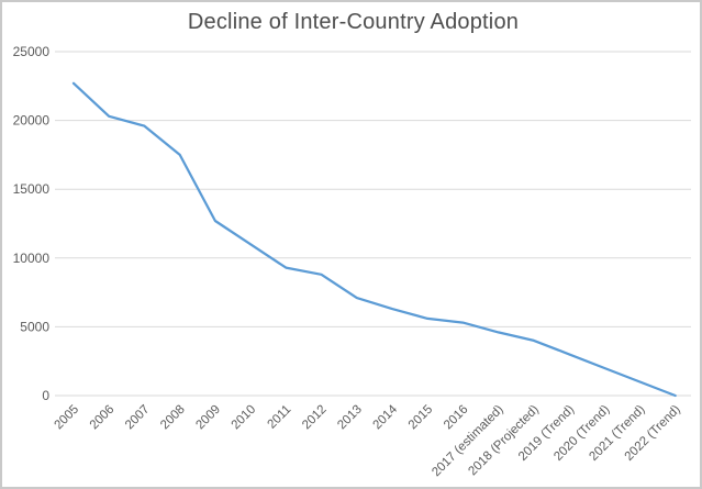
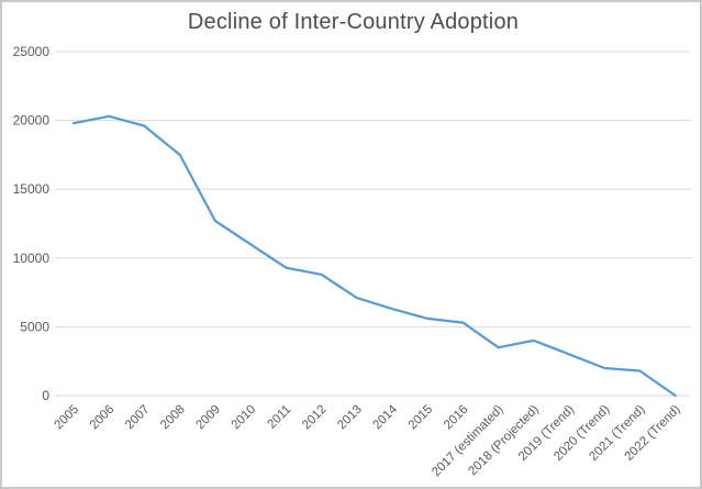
2005: 22700 -> 19800
2017 (estimated): 4600 -> 3500
2021 (Trend): 1000 -> 1800
